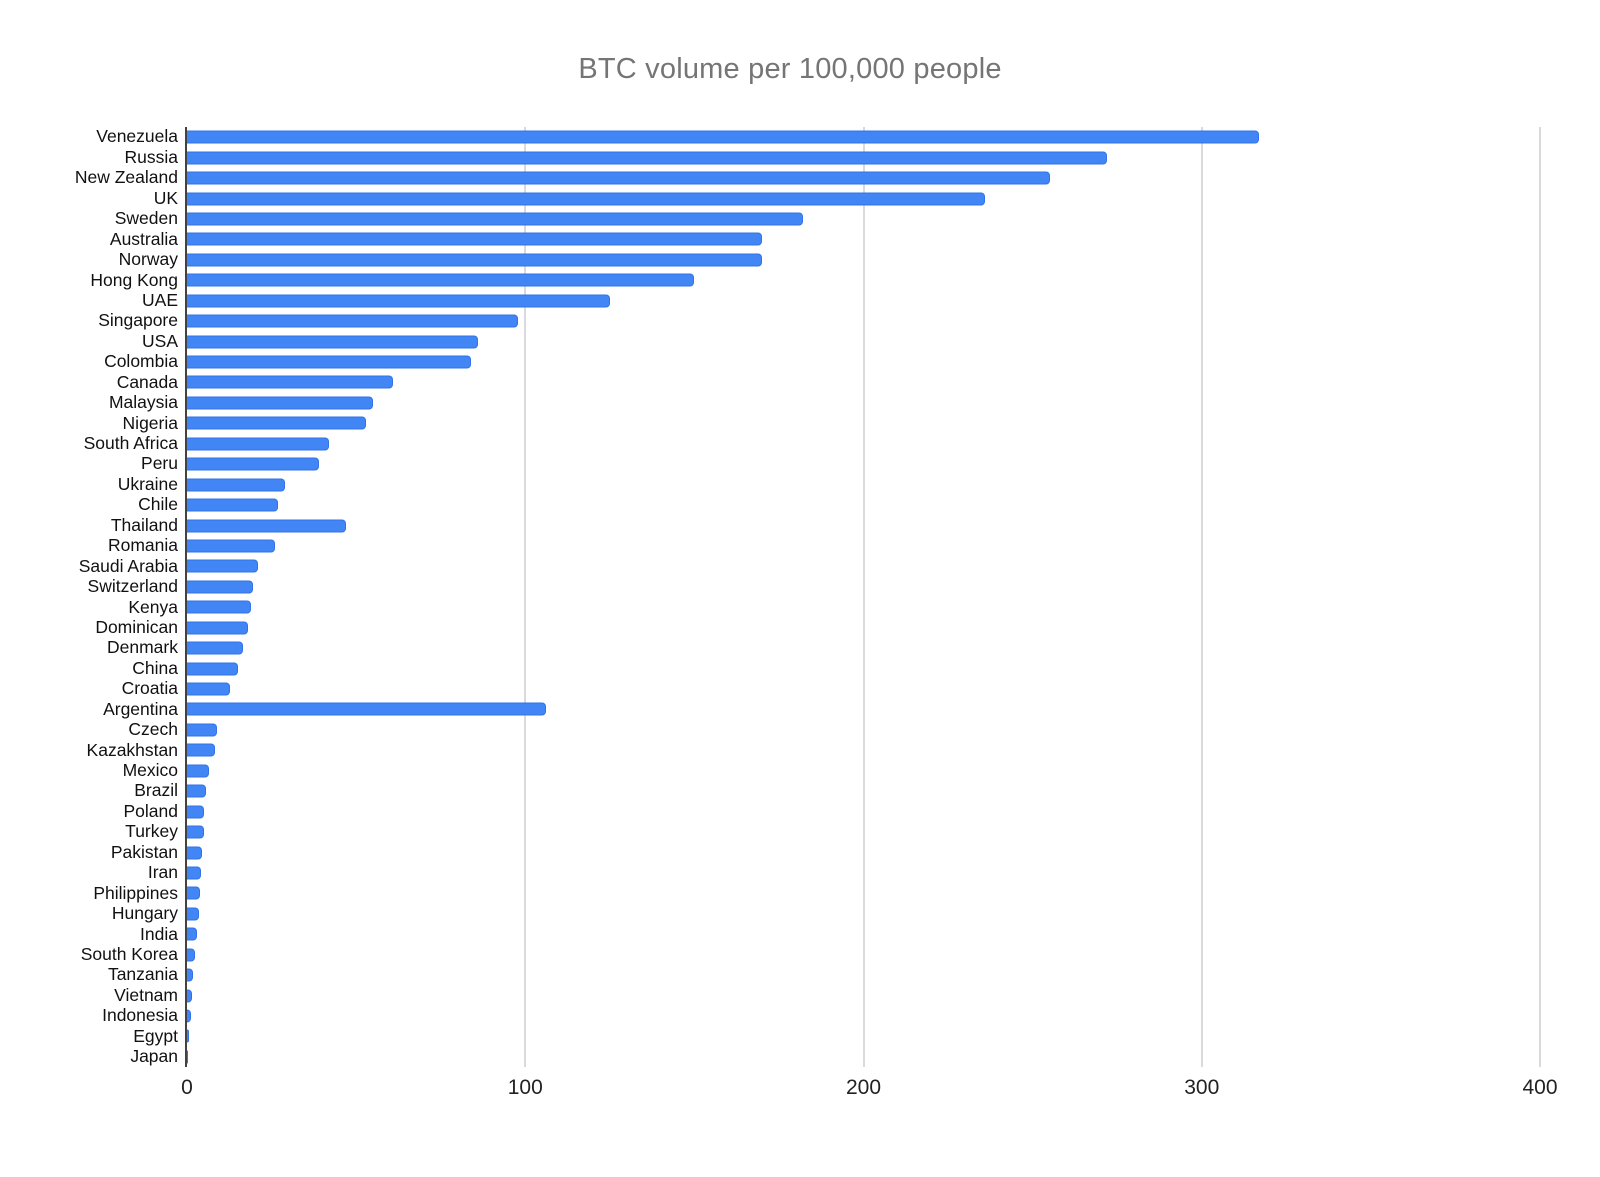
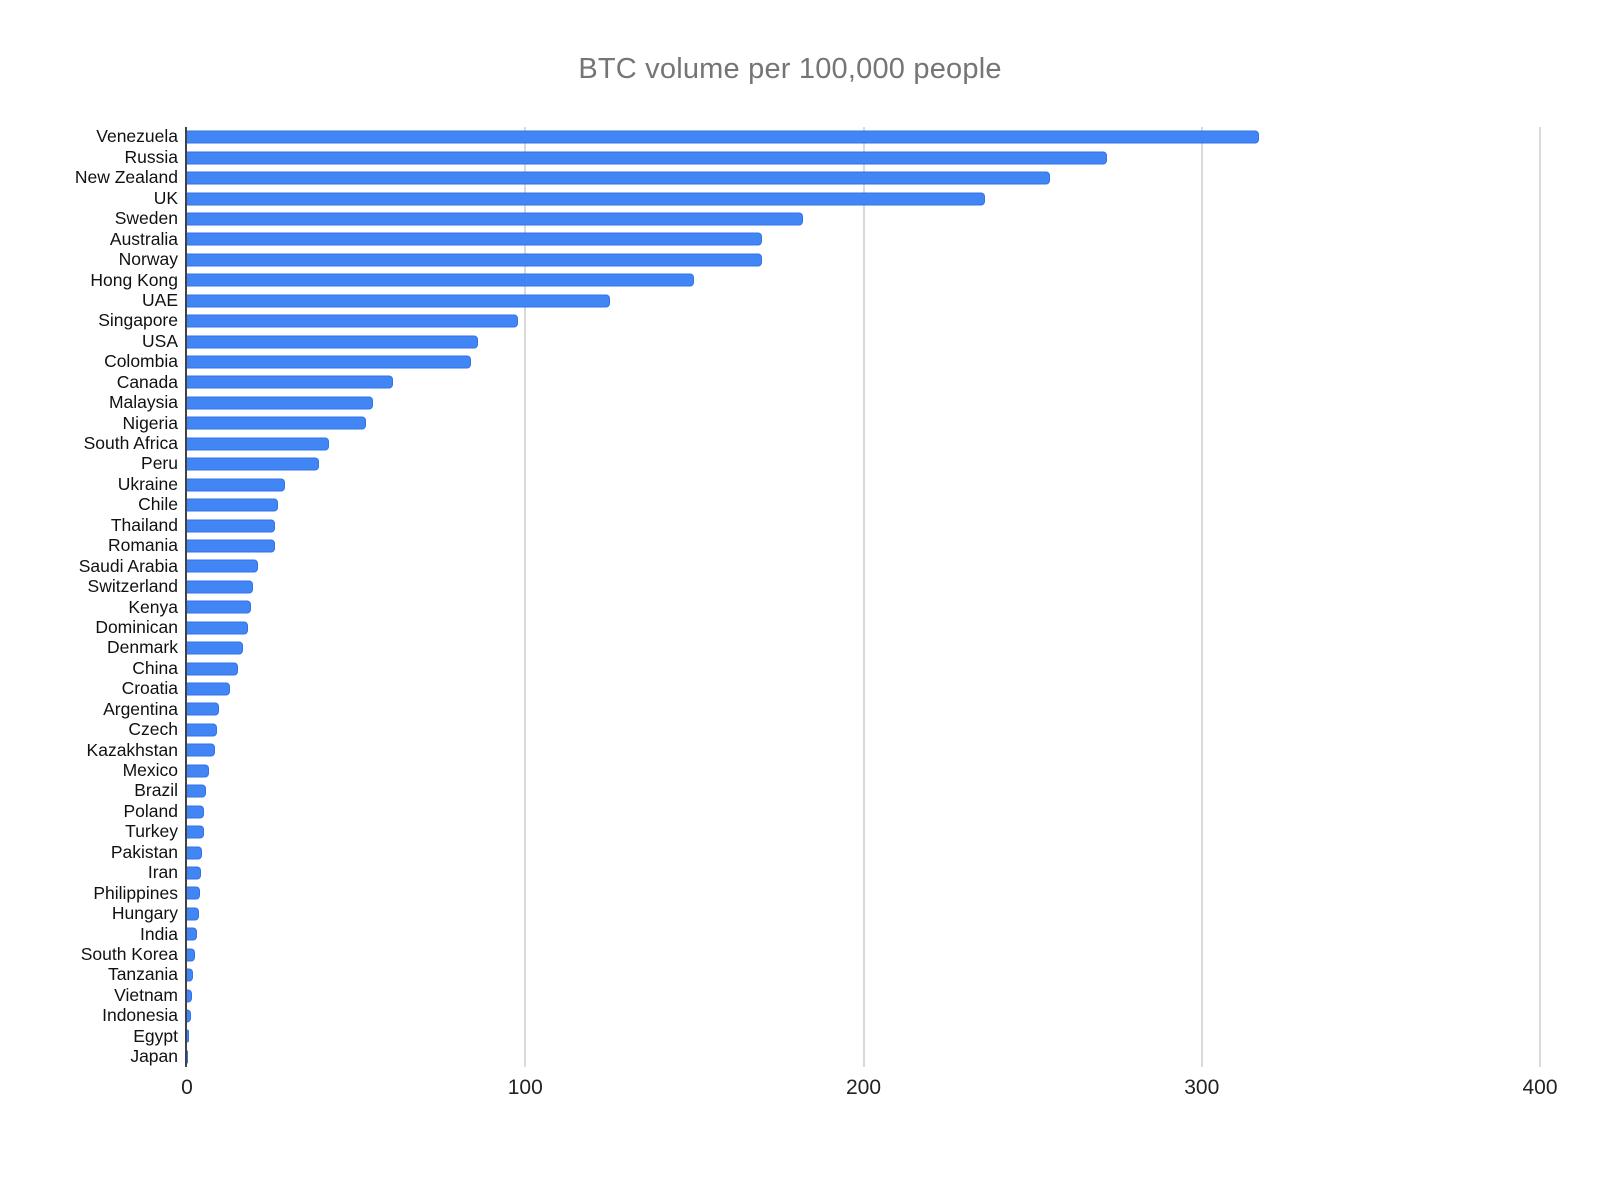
Thailand: 47 -> 26
Argentina: 106 -> 10
